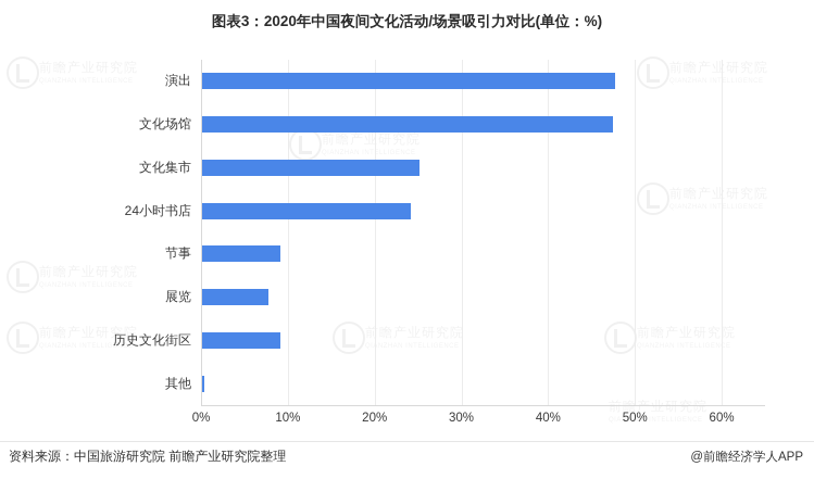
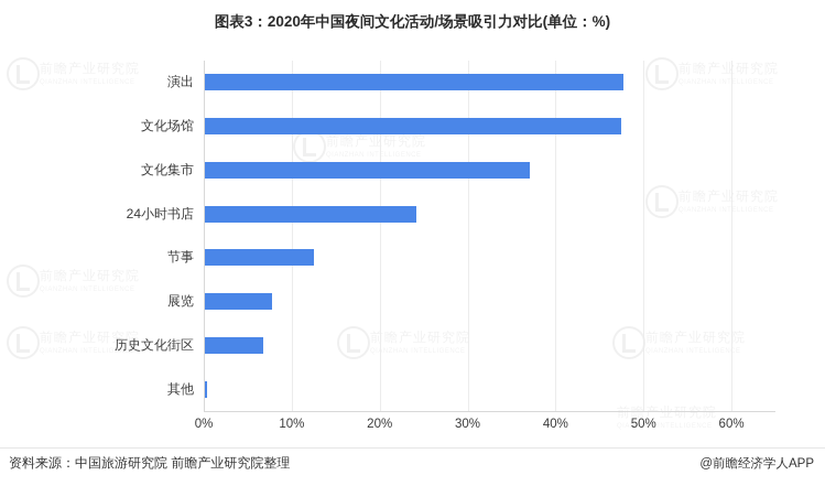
文化集市: 25% -> 37%
节事: 9% -> 12%
历史文化街区: 9% -> 7%
